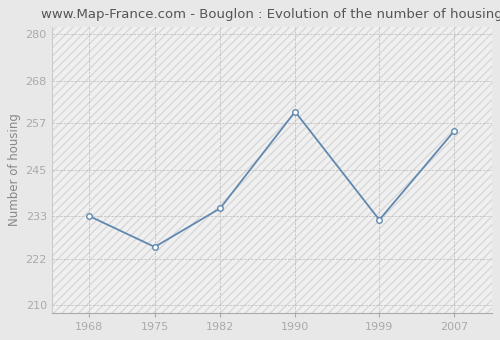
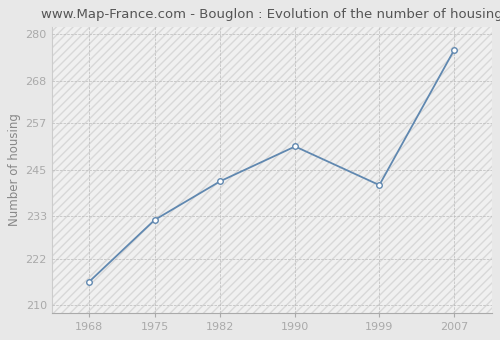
1968: 233 -> 216
1975: 225 -> 232
1982: 235 -> 242
1990: 260 -> 251
1999: 232 -> 241
2007: 255 -> 276
